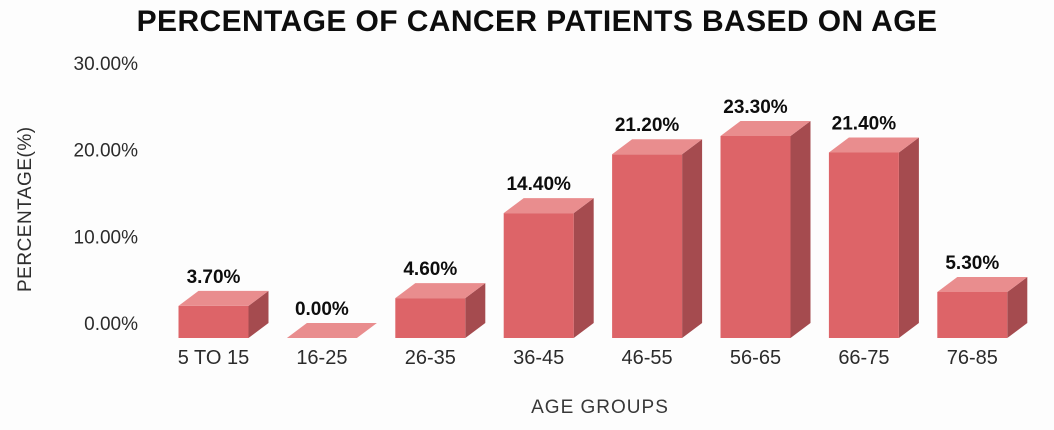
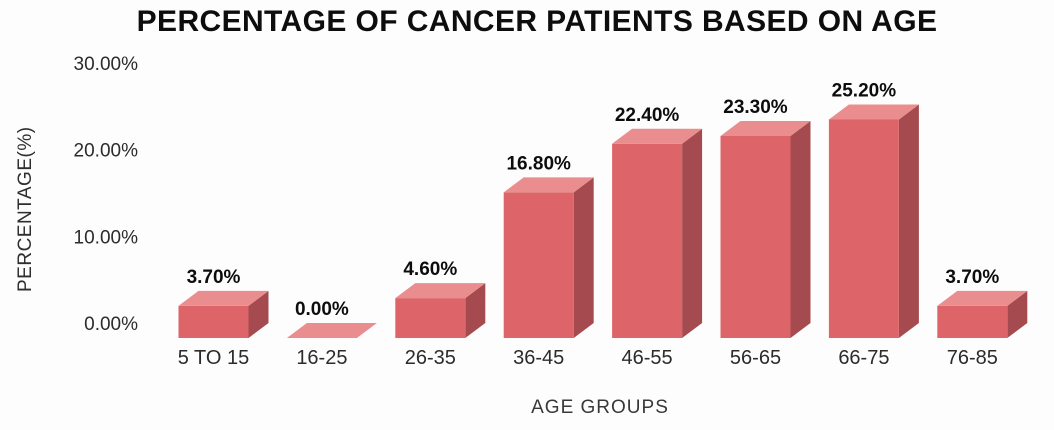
36-45: 14.40% -> 16.80%
46-55: 21.20% -> 22.40%
66-75: 21.40% -> 25.20%
76-85: 5.30% -> 3.70%
